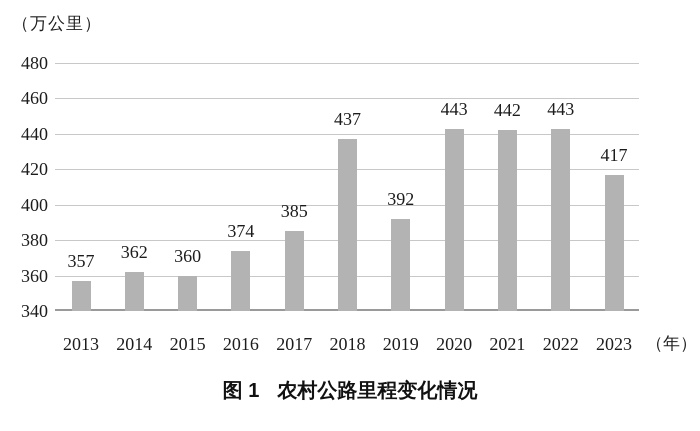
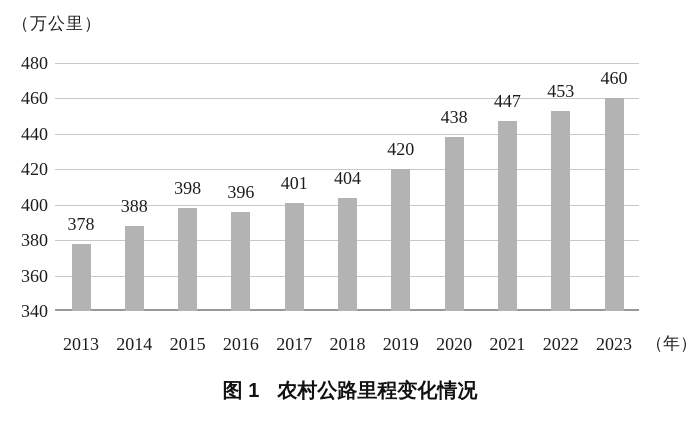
2013: 357 -> 378
2014: 362 -> 388
2015: 360 -> 398
2016: 374 -> 396
2017: 385 -> 401
2018: 437 -> 404
2019: 392 -> 420
2020: 443 -> 438
2021: 442 -> 447
2022: 443 -> 453
2023: 417 -> 460
